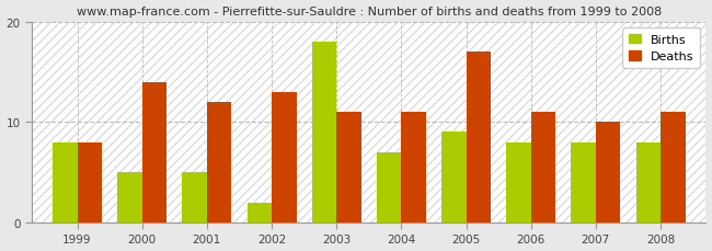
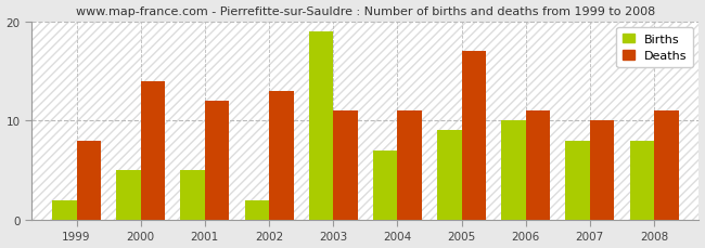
Births/1999: 8 -> 2
Births/2003: 18 -> 19
Births/2006: 8 -> 10
